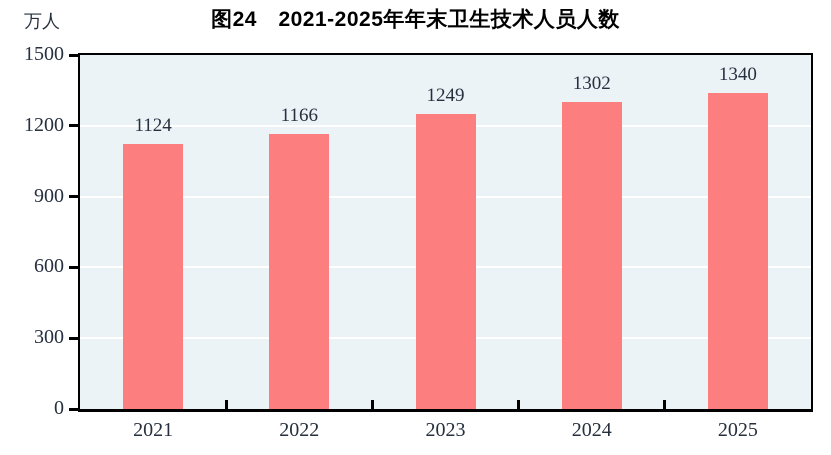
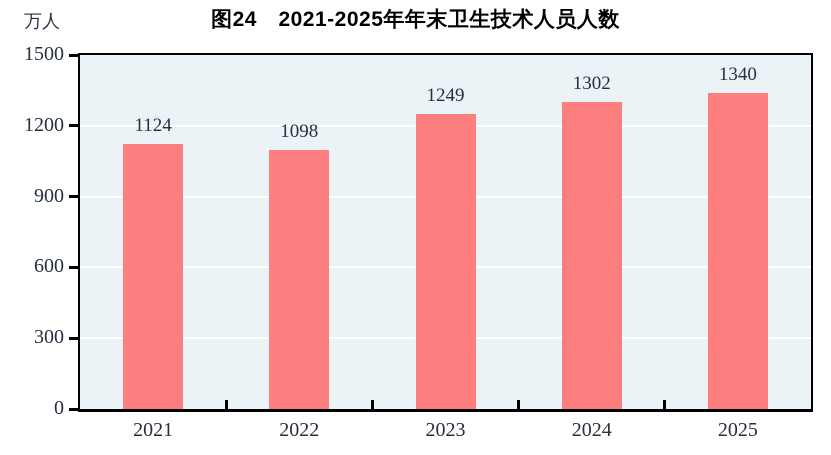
2022: 1166 -> 1098
